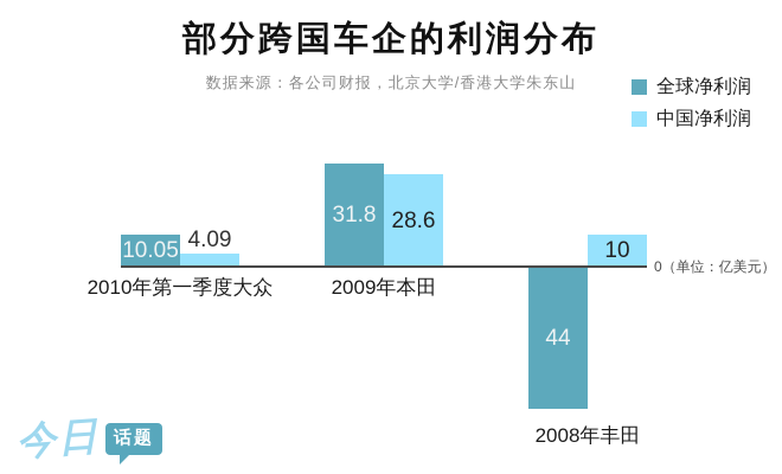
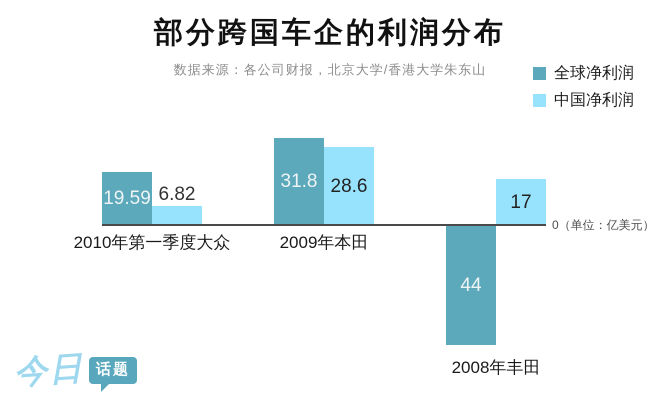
全球净利润/2010年第一季度大众: 10.05 -> 19.59
中国净利润/2010年第一季度大众: 4.09 -> 6.82
中国净利润/2008年丰田: 10 -> 17
